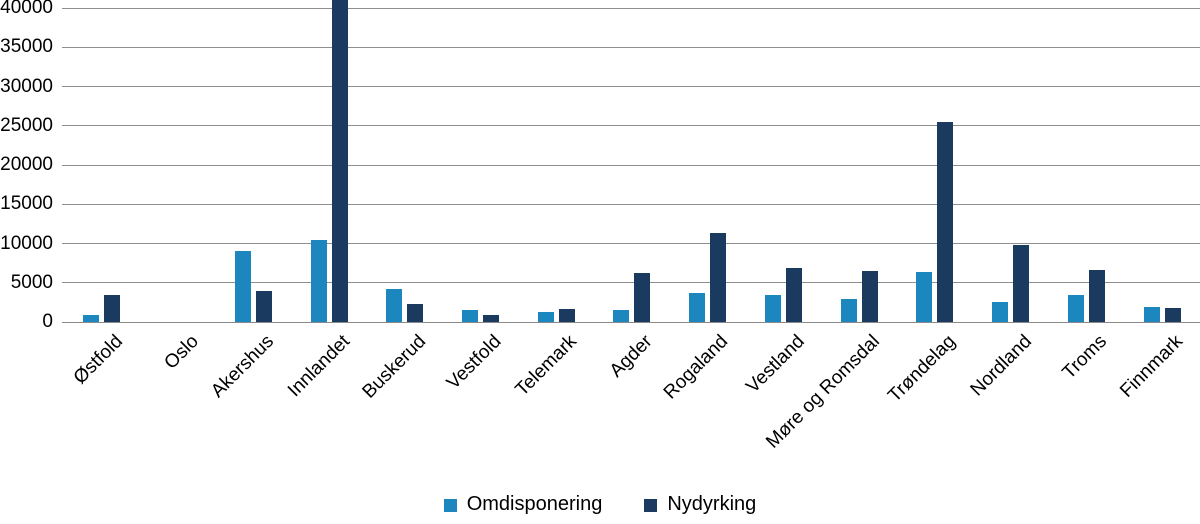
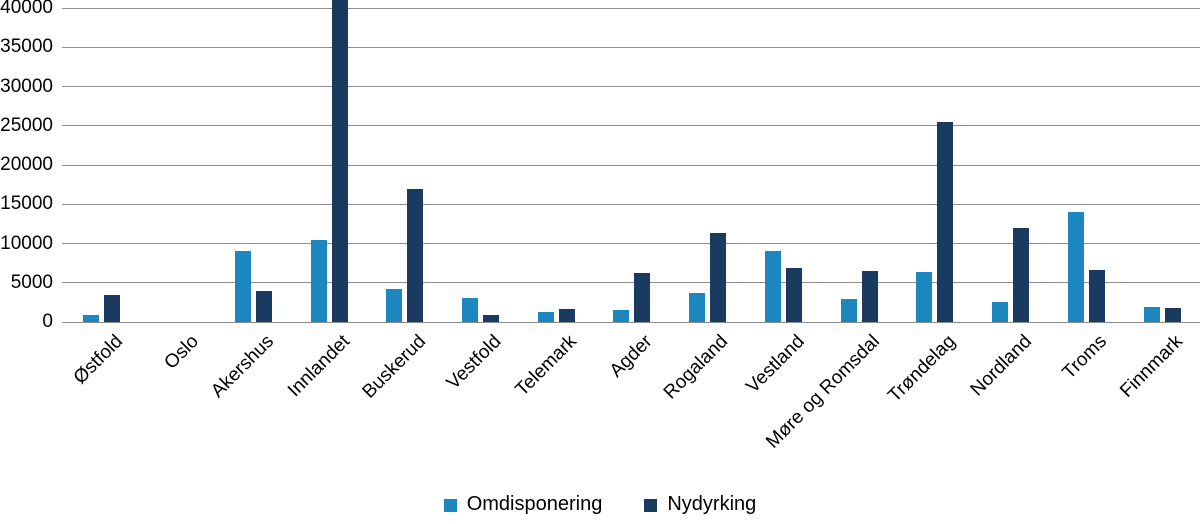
Nydyrking/Buskerud: 2000 -> 17000
Omdisponering/Vestfold: 2000 -> 3000
Omdisponering/Vestland: 4000 -> 9000
Nydyrking/Nordland: 10000 -> 12000
Omdisponering/Troms: 3000 -> 14000
